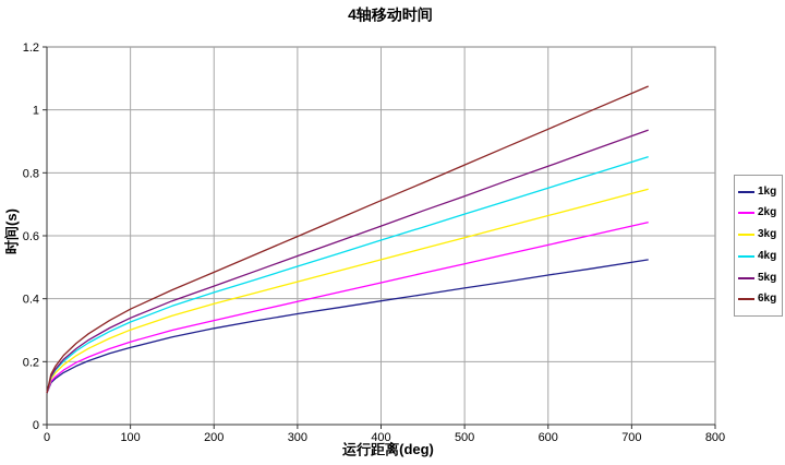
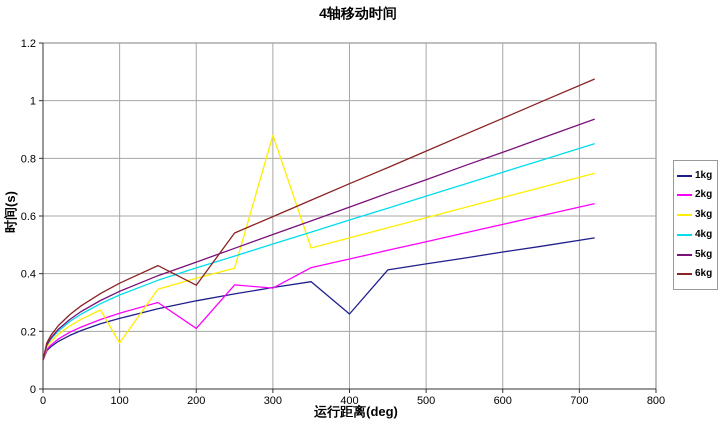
3kg/100: 0.30 -> 0.16
2kg/200: 0.33 -> 0.21
6kg/200: 0.48 -> 0.36
2kg/300: 0.39 -> 0.35
3kg/300: 0.45 -> 0.88
1kg/400: 0.39 -> 0.26
